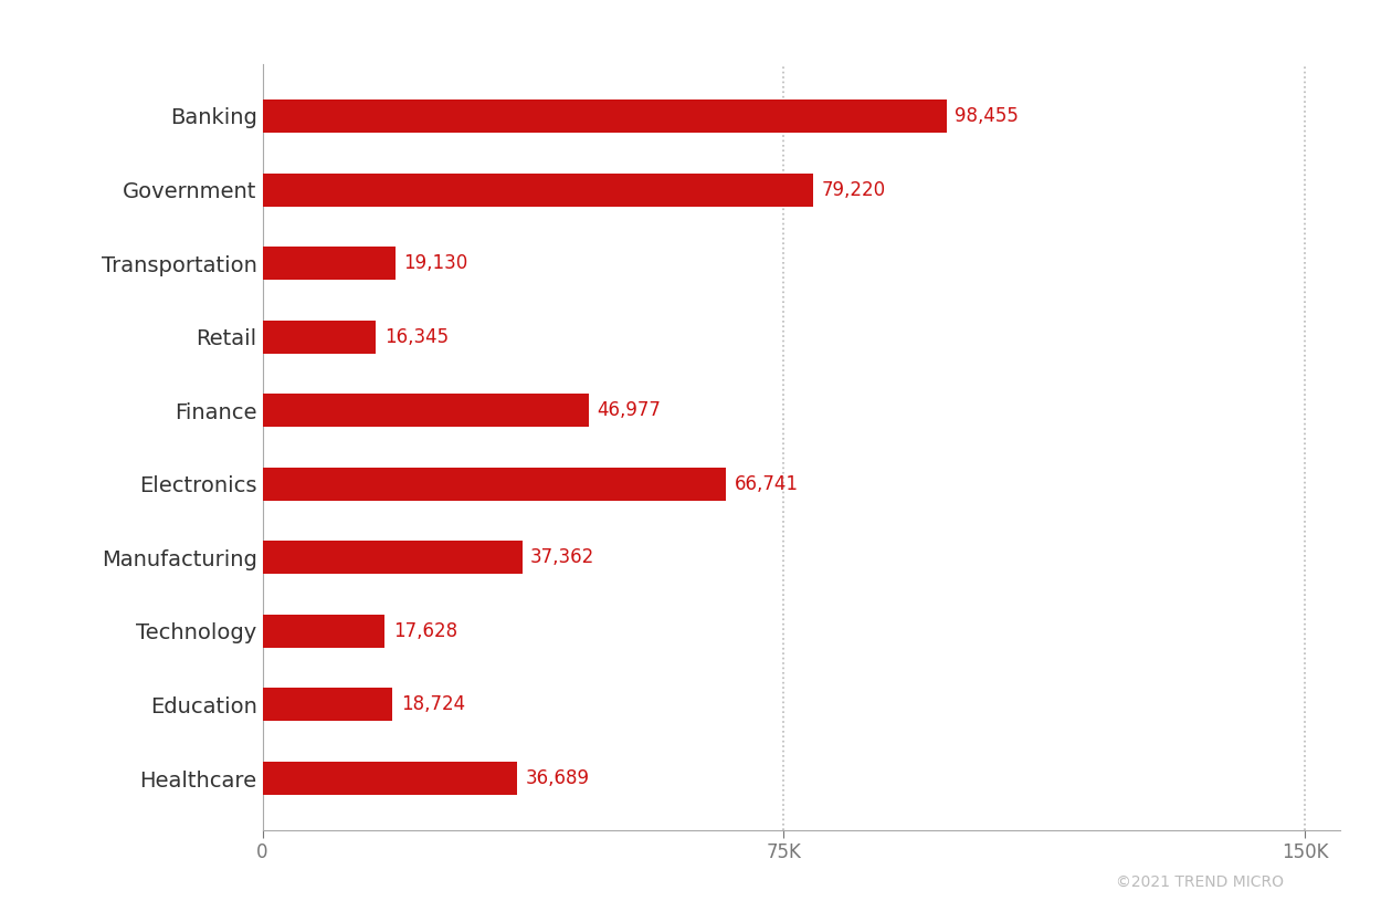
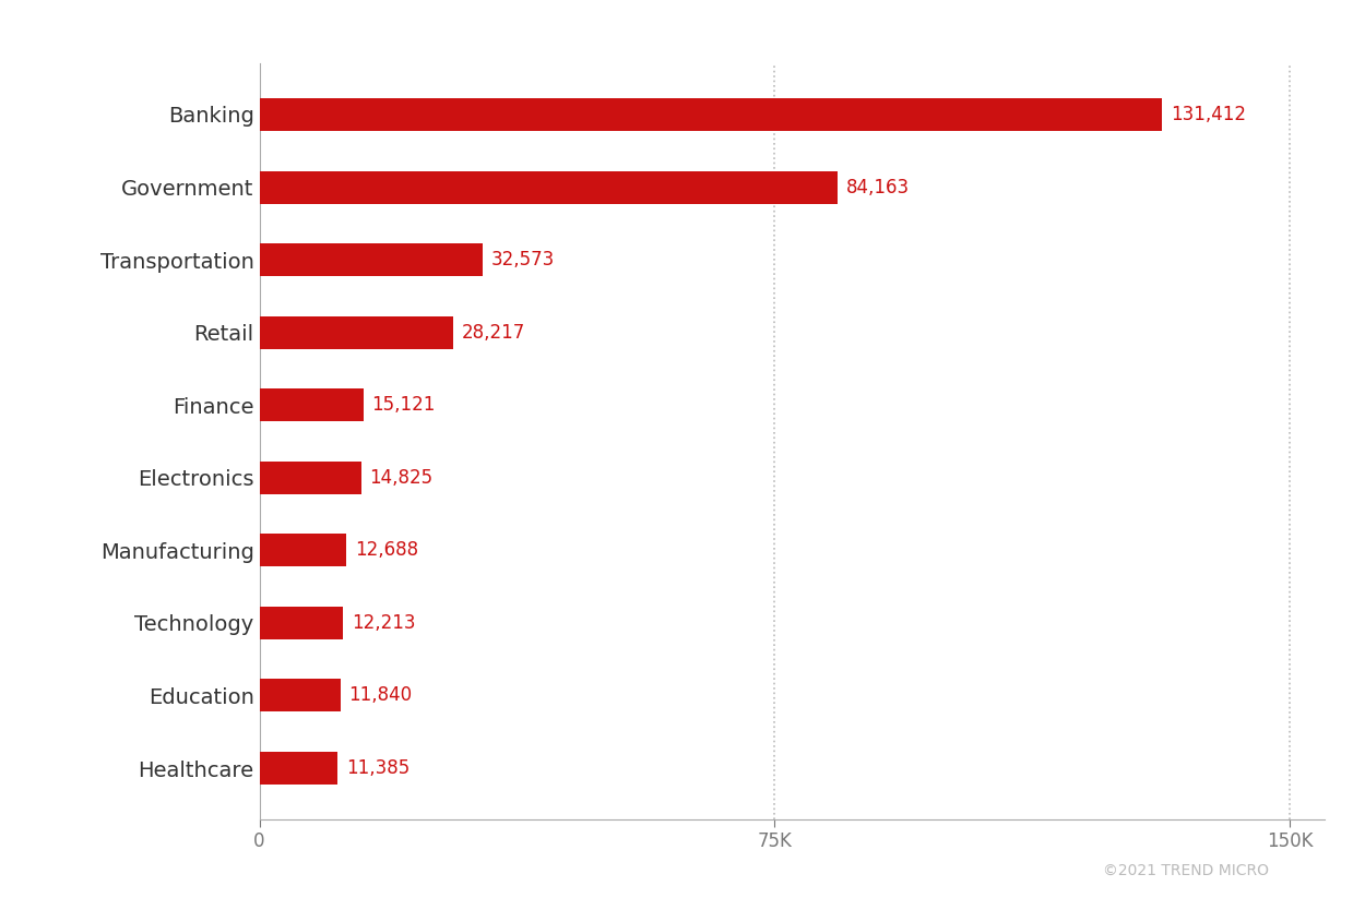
Banking: 98,455 -> 131,412
Government: 79,220 -> 84,163
Transportation: 19,130 -> 32,573
Retail: 16,345 -> 28,217
Finance: 46,977 -> 15,121
Electronics: 66,741 -> 14,825
Manufacturing: 37,362 -> 12,688
Technology: 17,628 -> 12,213
Education: 18,724 -> 11,840
Healthcare: 36,689 -> 11,385
